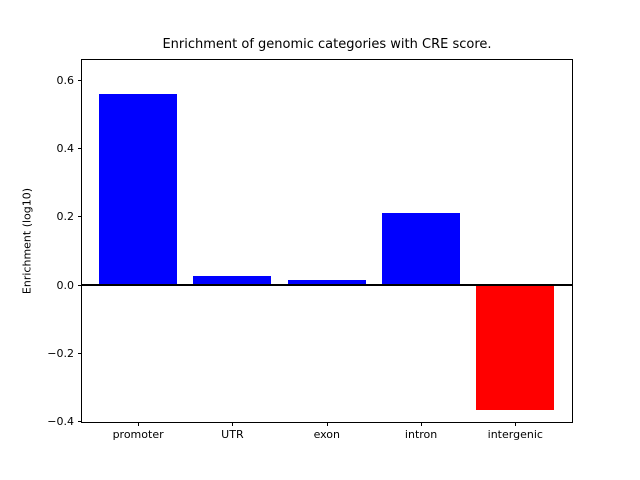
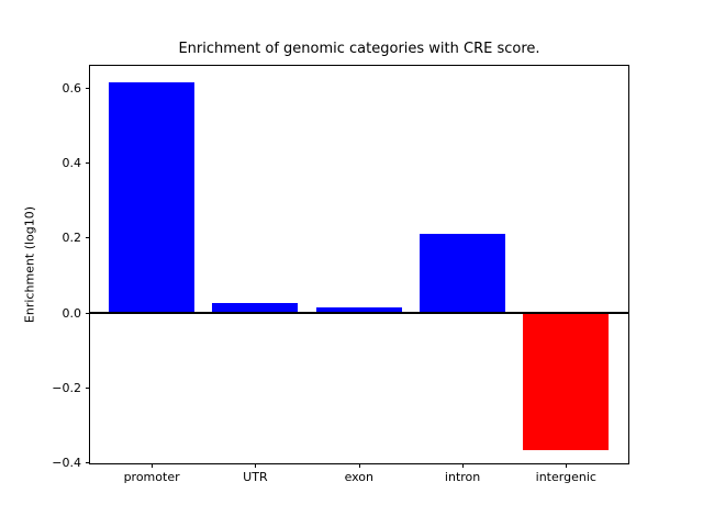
promoter: 0.56 -> 0.61
